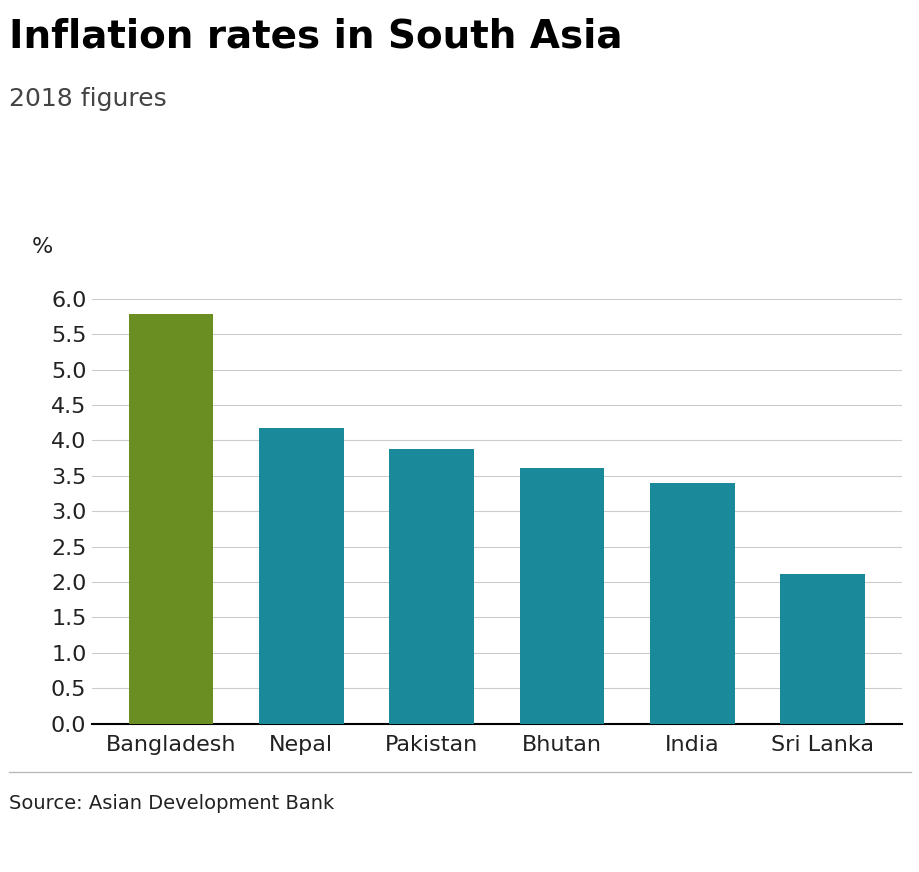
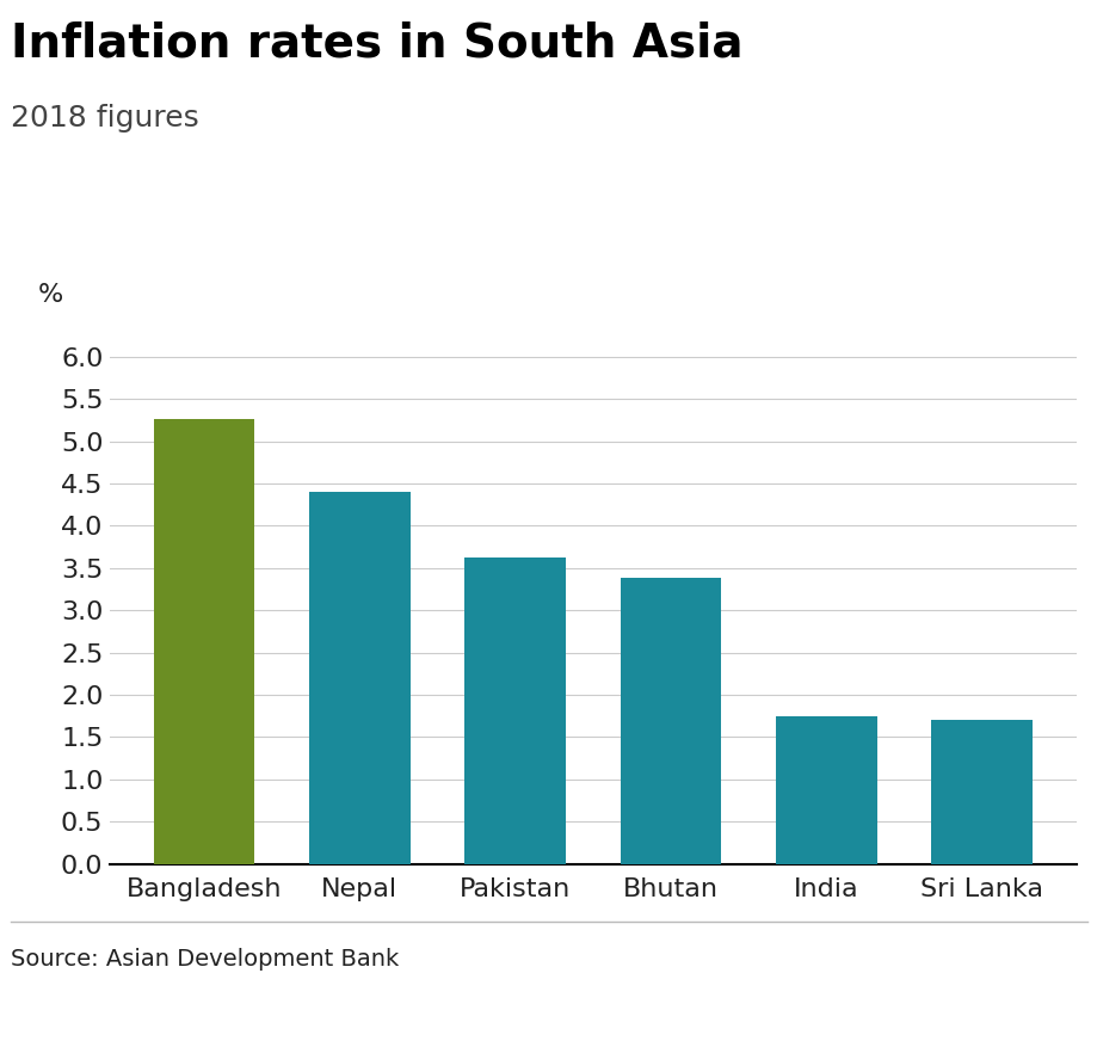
Bangladesh: 5.78 -> 5.26
Nepal: 4.17 -> 4.40
Pakistan: 3.88 -> 3.62
Bhutan: 3.61 -> 3.38
India: 3.40 -> 1.74
Sri Lanka: 2.11 -> 1.70
